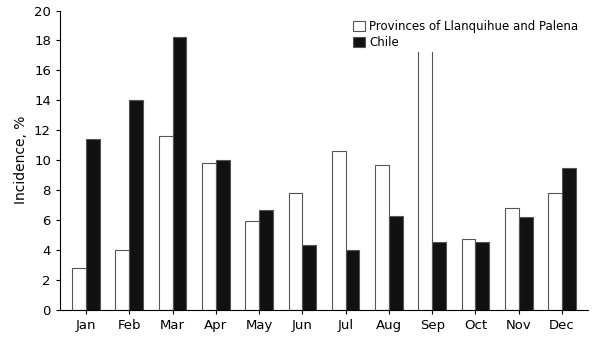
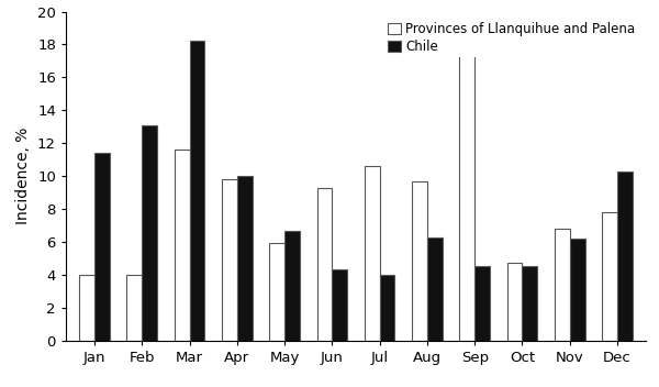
Provinces of Llanquihue and Palena/Jan: 2.8 -> 4.0
Chile/Feb: 14.0 -> 13.1
Provinces of Llanquihue and Palena/Jun: 7.8 -> 9.3
Chile/Dec: 9.5 -> 10.3
